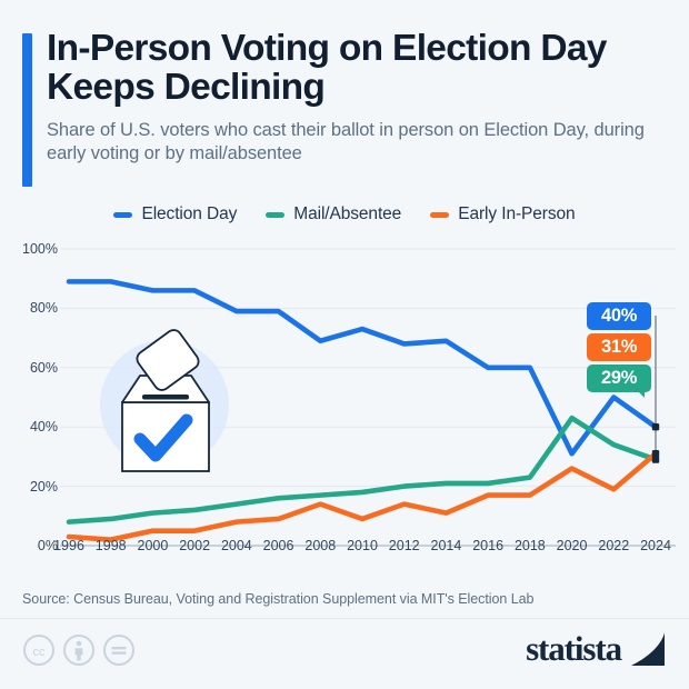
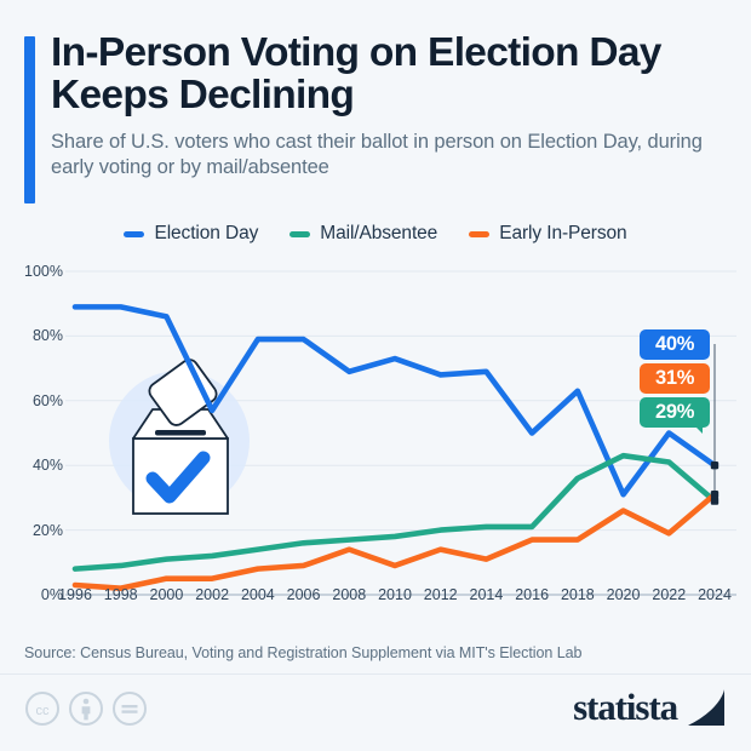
Election Day/2002: 86% -> 57%
Election Day/2016: 60% -> 50%
Election Day/2018: 60% -> 63%
Mail/Absentee/2018: 23% -> 36%
Mail/Absentee/2022: 34% -> 41%
